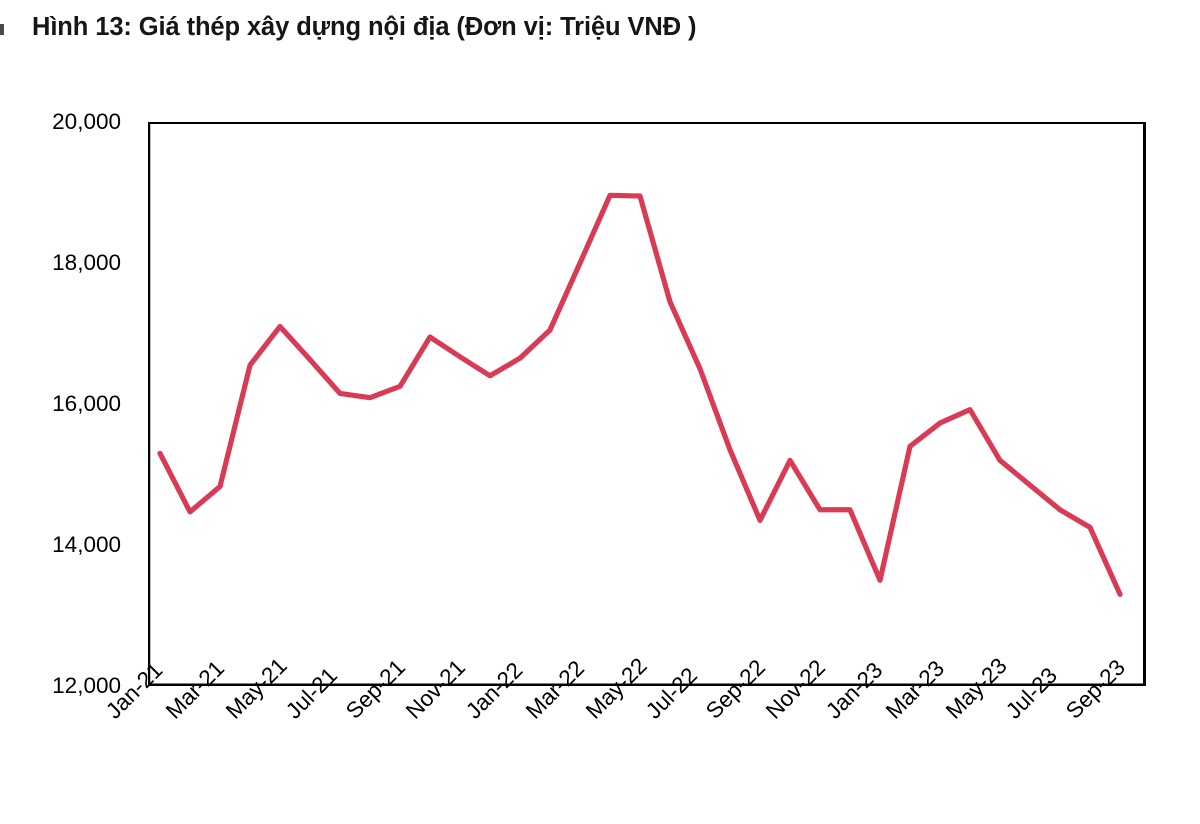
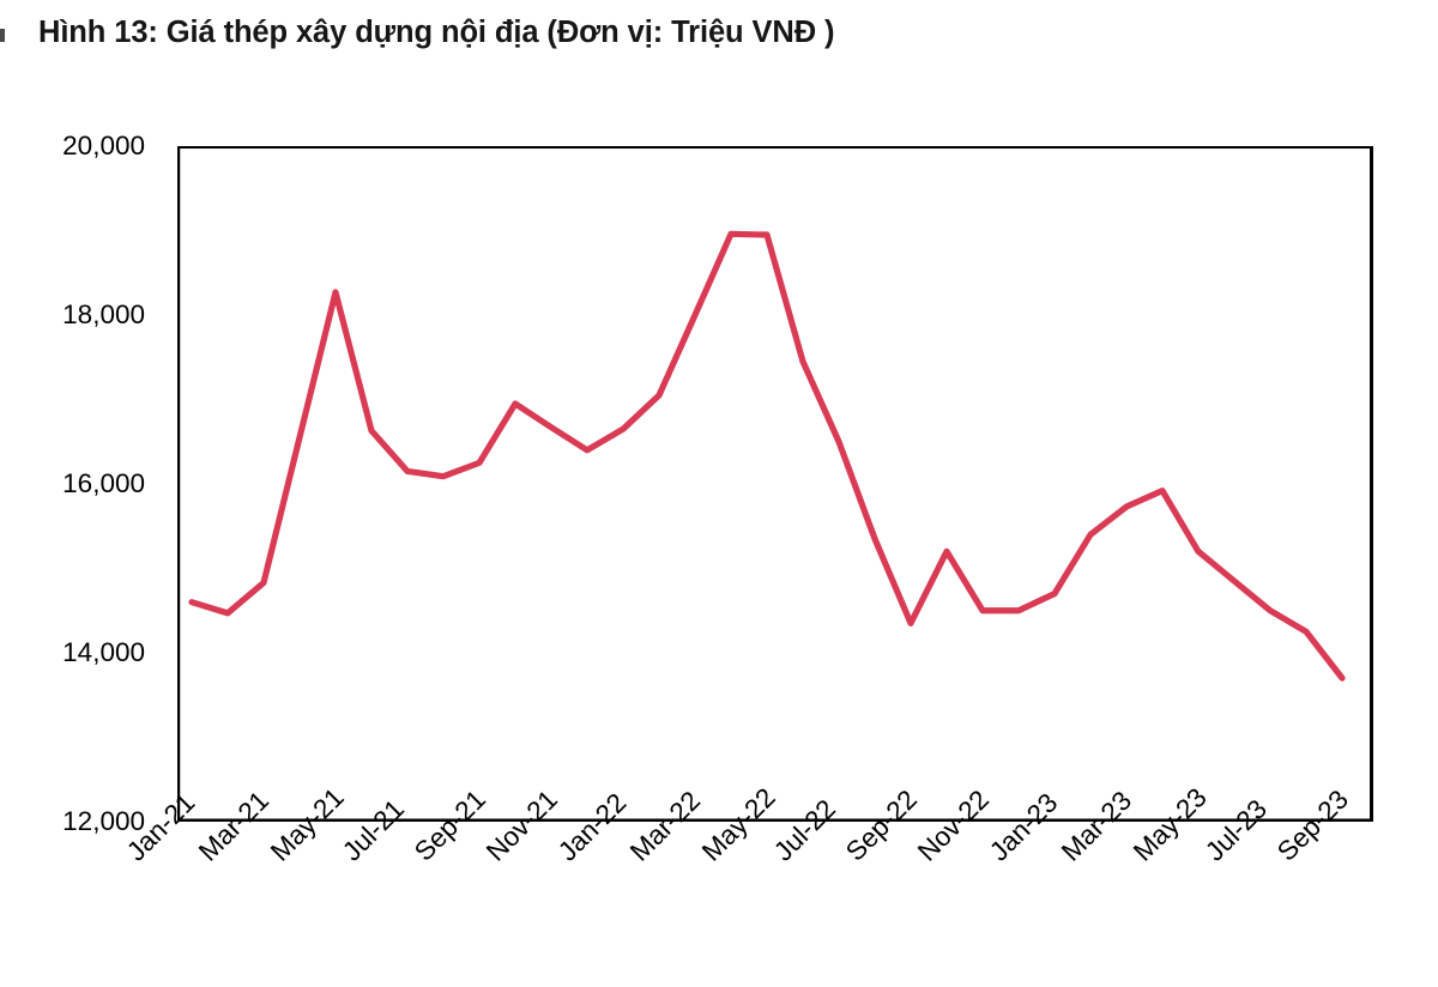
Jan-21: 15300 -> 14600
May-21: 17100 -> 18300
Jan-23: 13500 -> 14700
Sep-23: 13300 -> 13700
